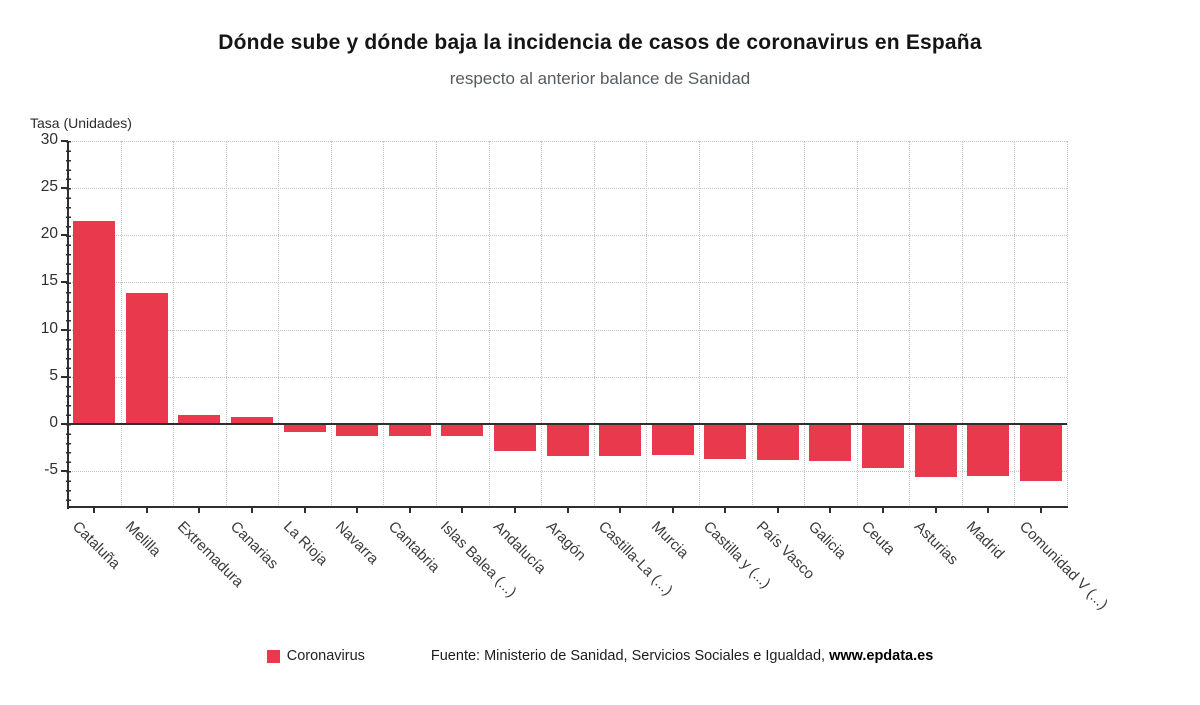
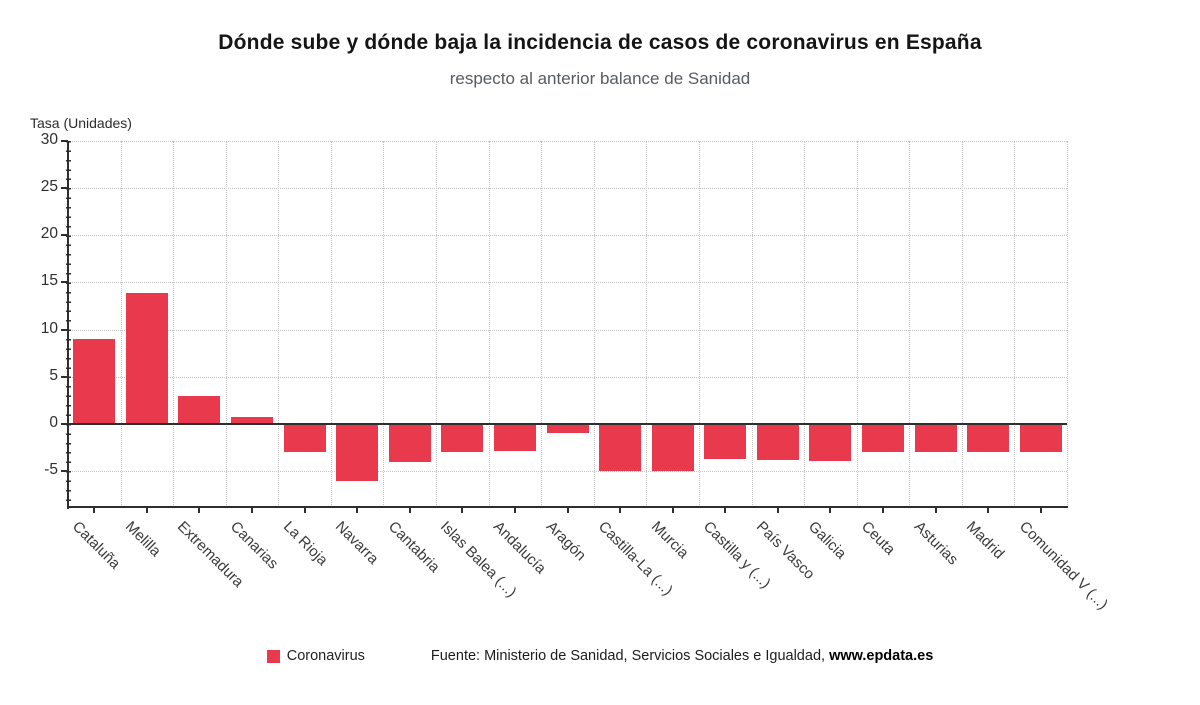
Cataluña: 22 -> 9
Extremadura: 1 -> 3
La Rioja: -1 -> -3
Navarra: -1 -> -6
Cantabria: -1 -> -4
Islas Balea (...): -1 -> -3
Aragón: -3 -> -1
Castilla-La (...): -3 -> -5
Murcia: -3 -> -5
Ceuta: -5 -> -3
Asturias: -6 -> -3
Madrid: -6 -> -3
Comunidad V (...): -6 -> -3
